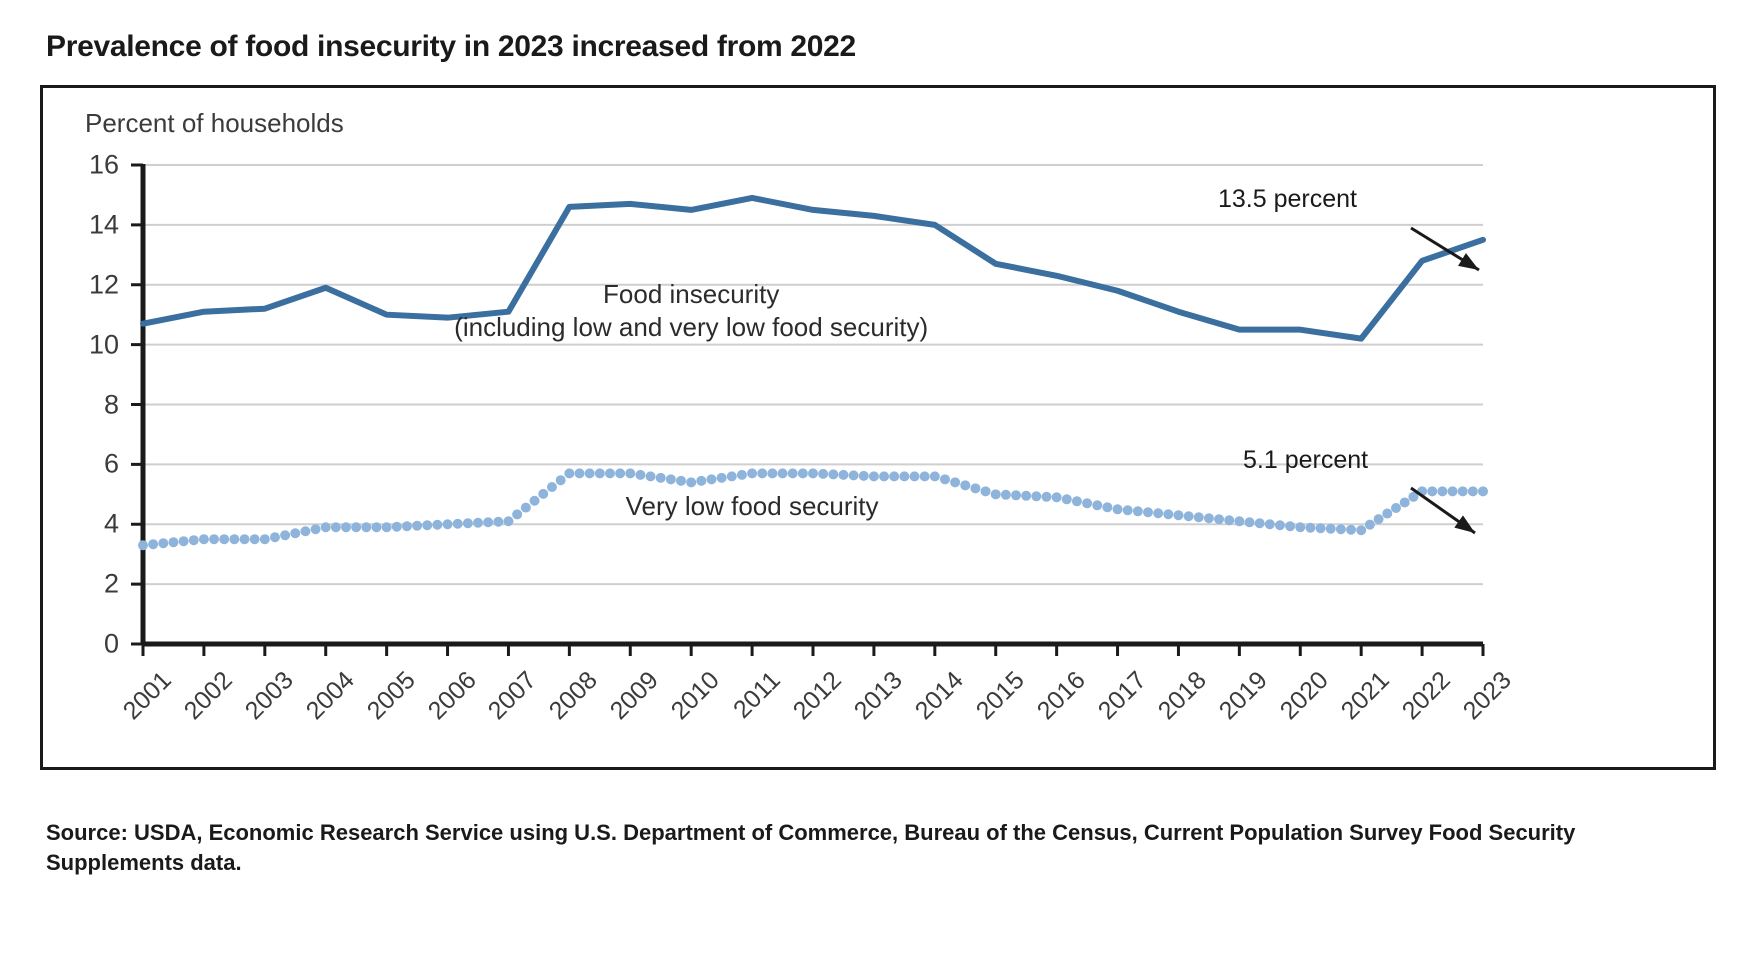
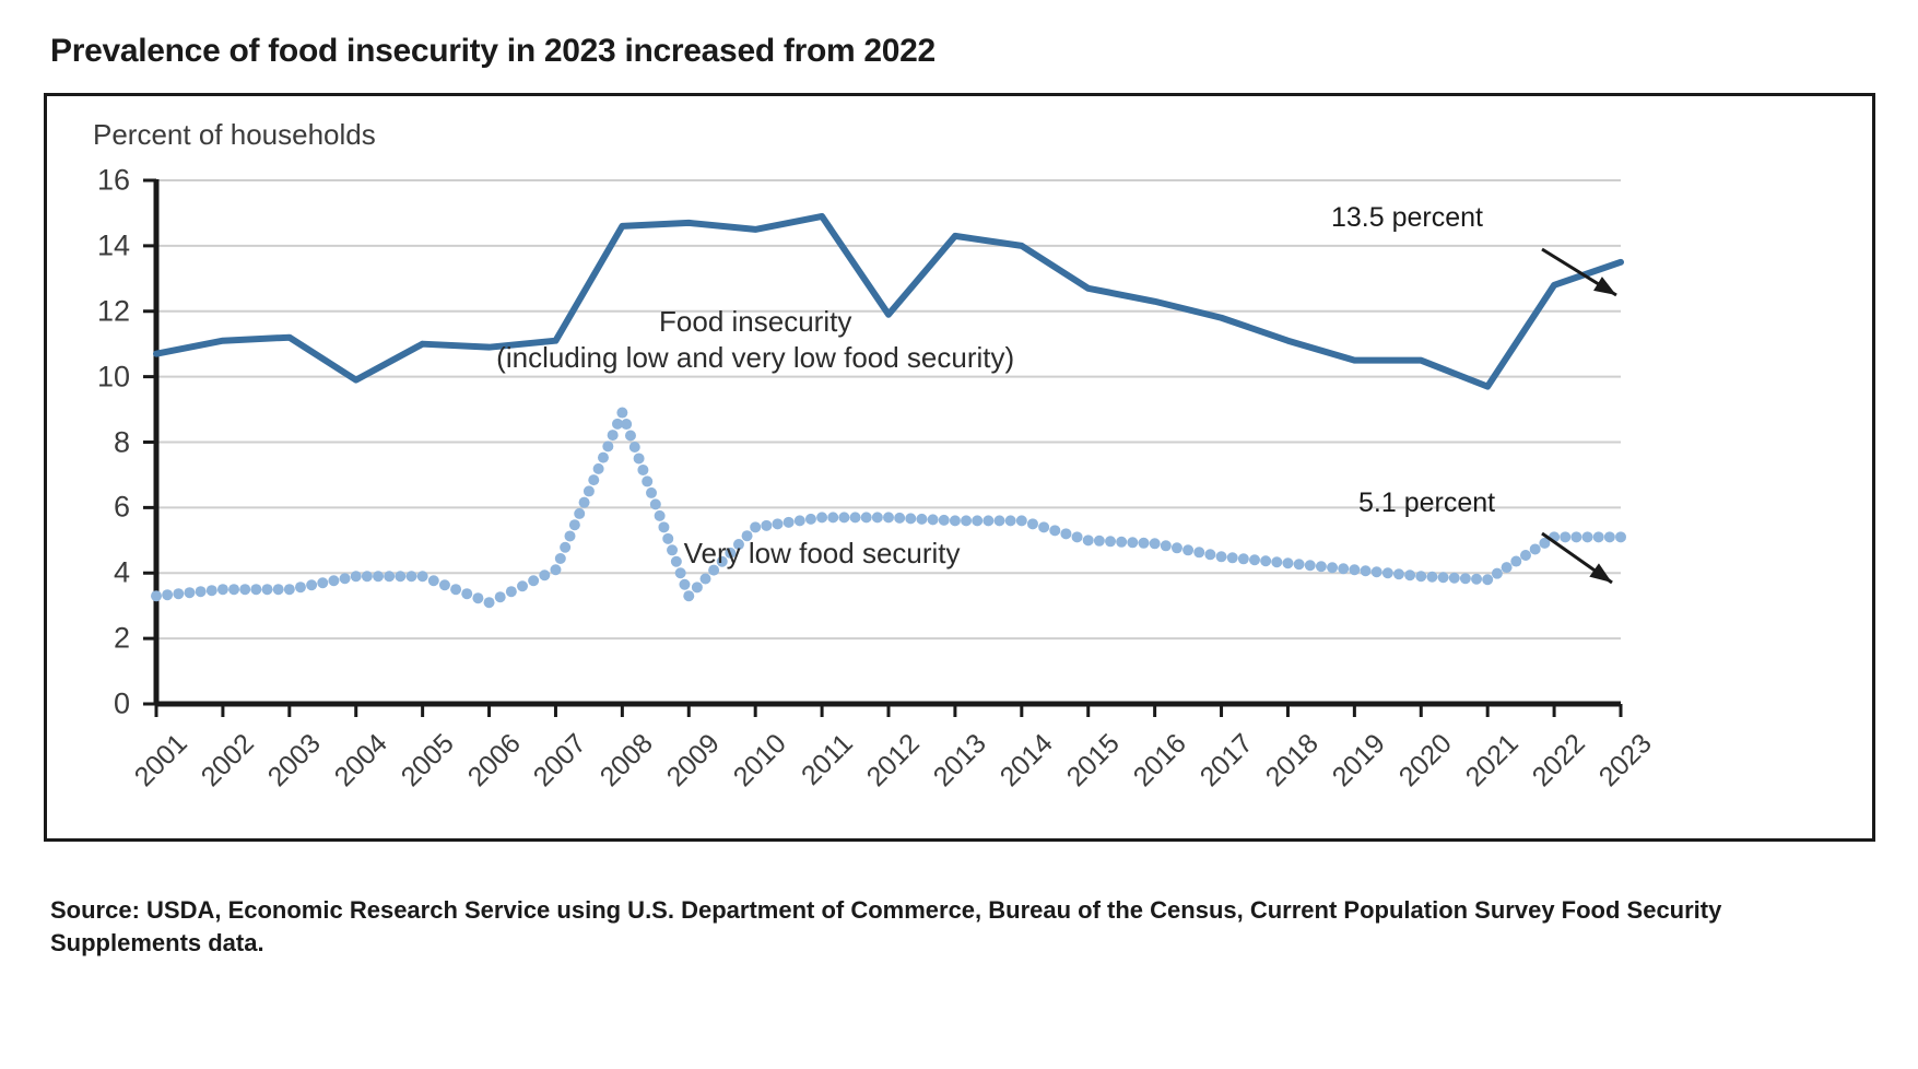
Food insecurity (including low and very low food security)/2004: 11.9 -> 9.9
Very low food security/2006: 4.0 -> 3.1
Very low food security/2008: 5.7 -> 8.9
Very low food security/2009: 5.7 -> 3.3
Food insecurity (including low and very low food security)/2012: 14.5 -> 11.9
Food insecurity (including low and very low food security)/2021: 10.2 -> 9.7
